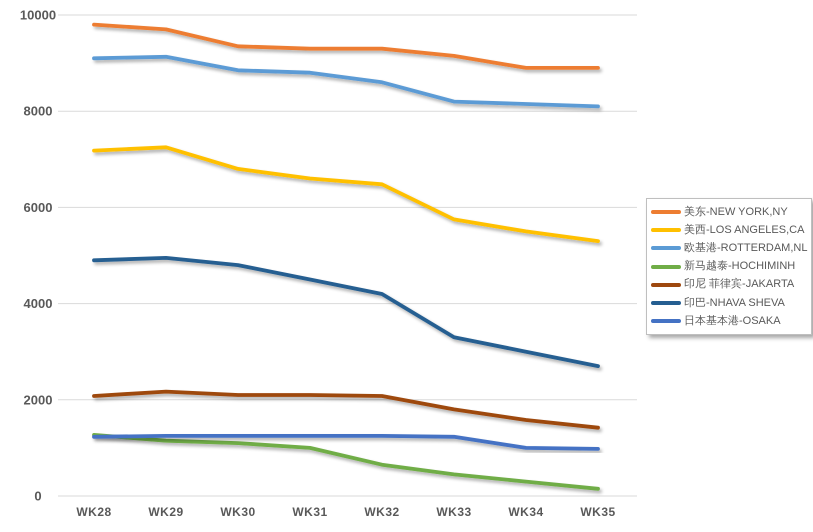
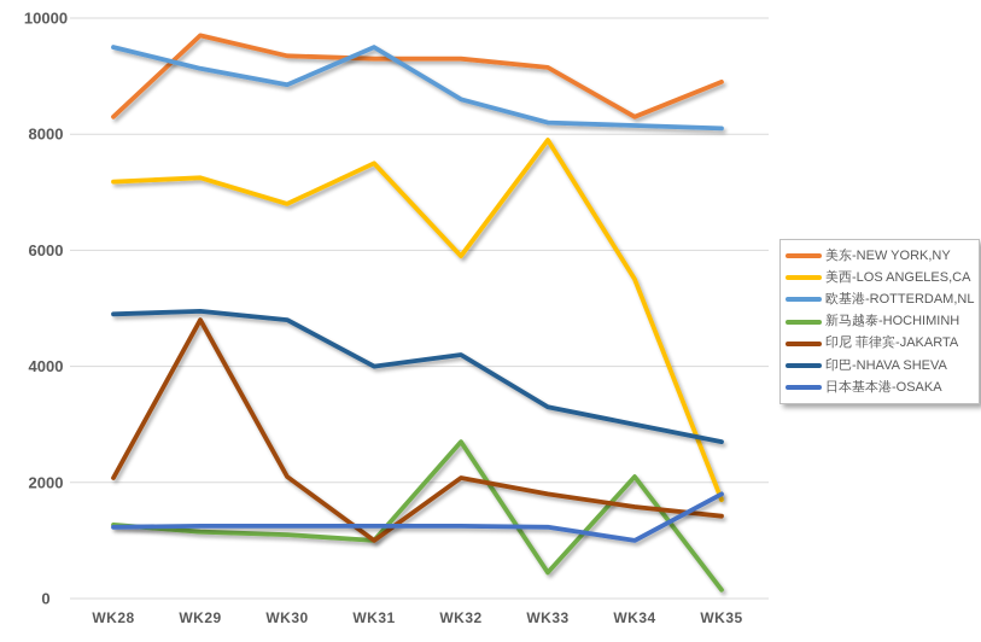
美东-NEW YORK,NY/WK28: 9800 -> 8300
欧基港-ROTTERDAM,NL/WK28: 9100 -> 9500
印尼 菲律宾-JAKARTA/WK29: 2200 -> 4800
美西-LOS ANGELES,CA/WK31: 6600 -> 7500
欧基港-ROTTERDAM,NL/WK31: 8800 -> 9500
印尼 菲律宾-JAKARTA/WK31: 2100 -> 1000
印巴-NHAVA SHEVA/WK31: 4500 -> 4000
美西-LOS ANGELES,CA/WK32: 6500 -> 5900
新马越泰-HOCHIMINH/WK32: 600 -> 2700
美西-LOS ANGELES,CA/WK33: 5800 -> 7900
美东-NEW YORK,NY/WK34: 8900 -> 8300
新马越泰-HOCHIMINH/WK34: 300 -> 2100
美西-LOS ANGELES,CA/WK35: 5300 -> 1700
日本基本港-OSAKA/WK35: 1000 -> 1800
